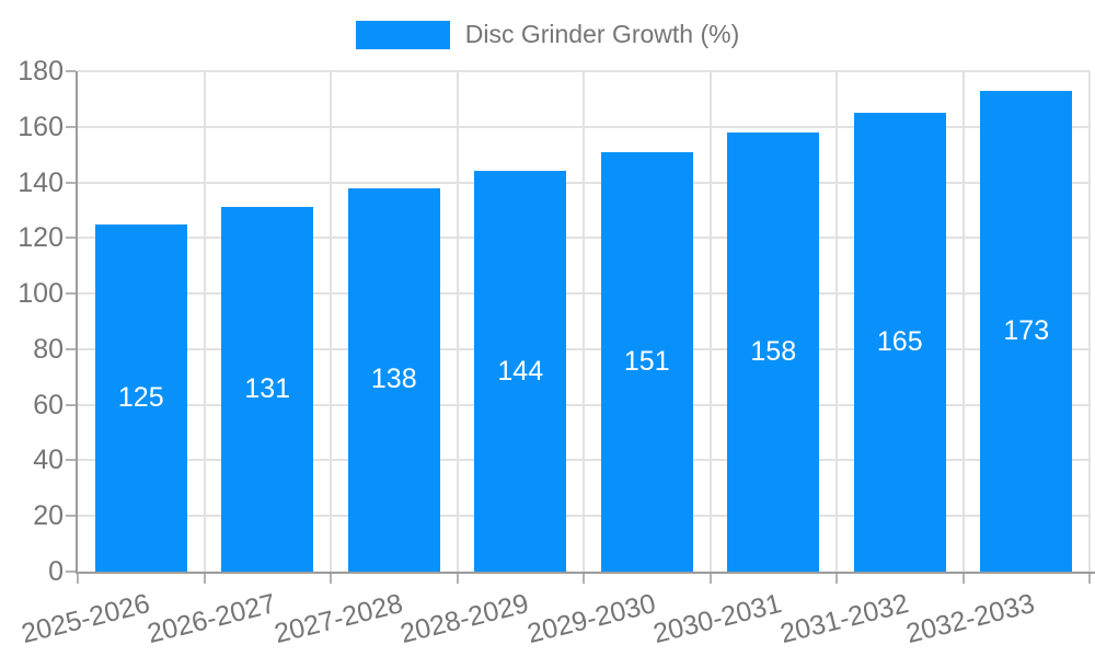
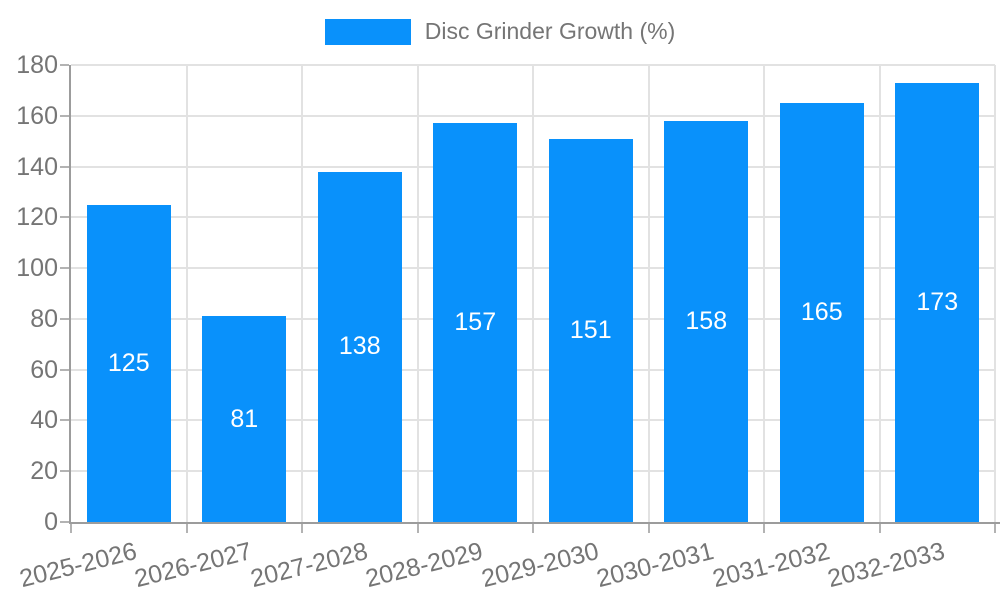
2026-2027: 131 -> 81
2028-2029: 144 -> 157
